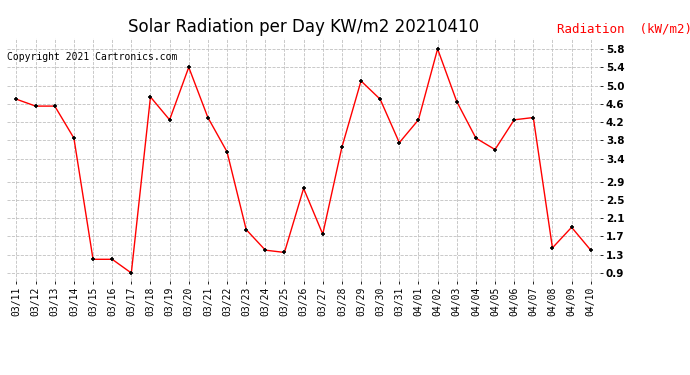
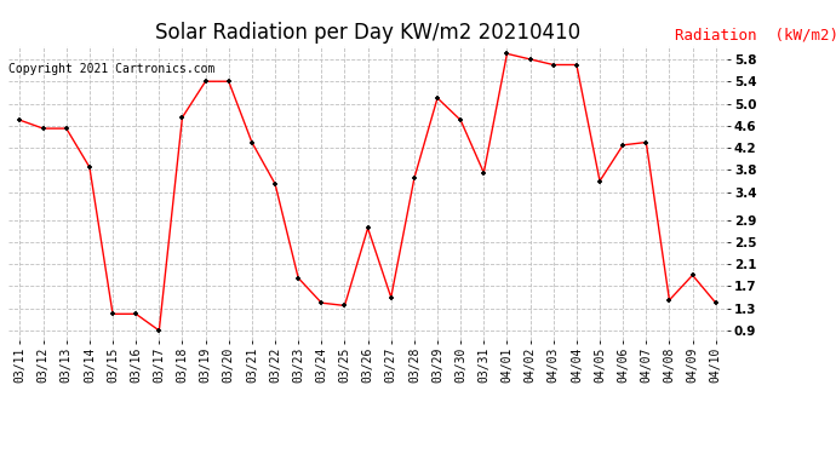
03/19: 4.25 -> 5.40
03/27: 1.75 -> 1.50
04/01: 4.25 -> 5.90
04/03: 4.65 -> 5.70
04/04: 3.85 -> 5.70
